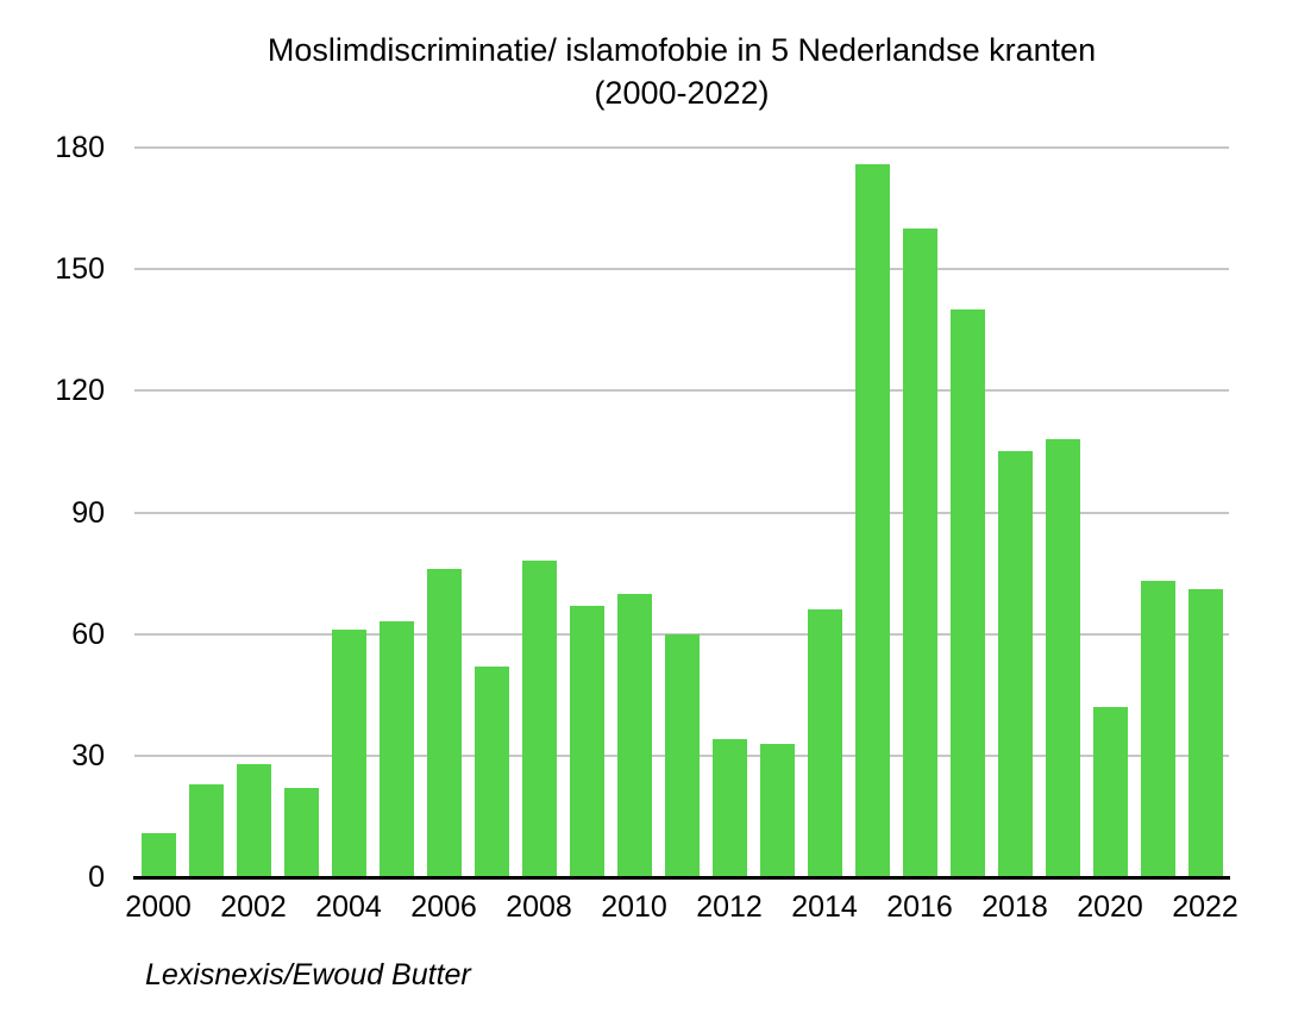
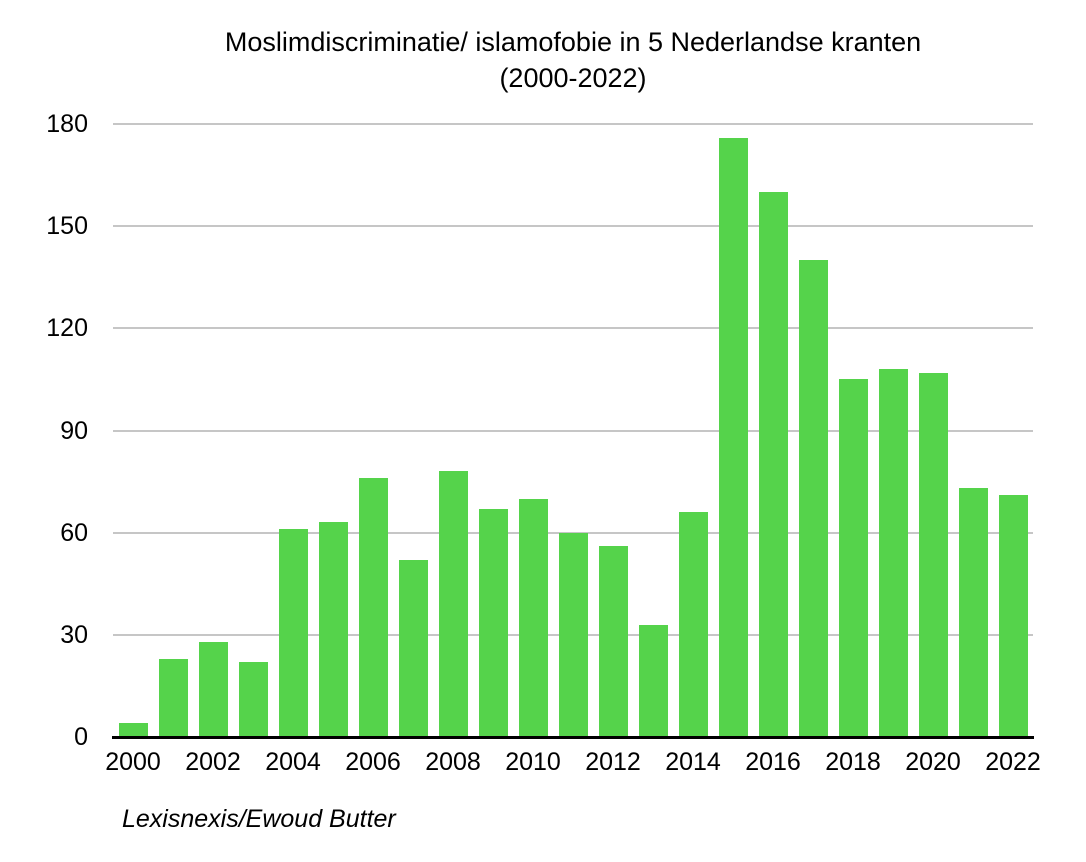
2000: 11 -> 4
2012: 34 -> 56
2020: 42 -> 107
